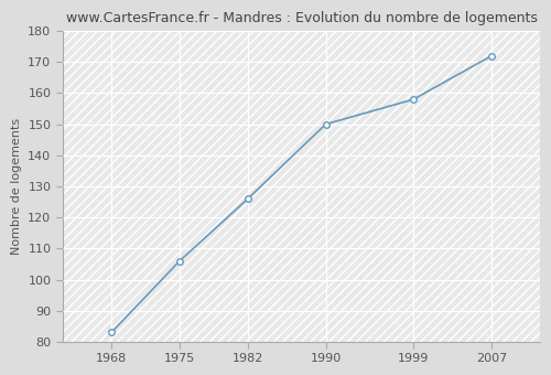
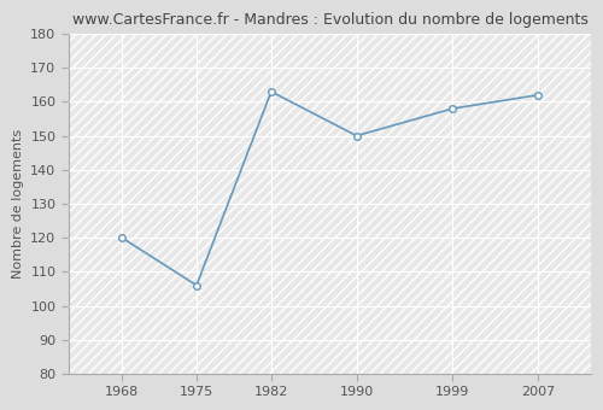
1968: 83 -> 120
1982: 126 -> 163
2007: 172 -> 162
